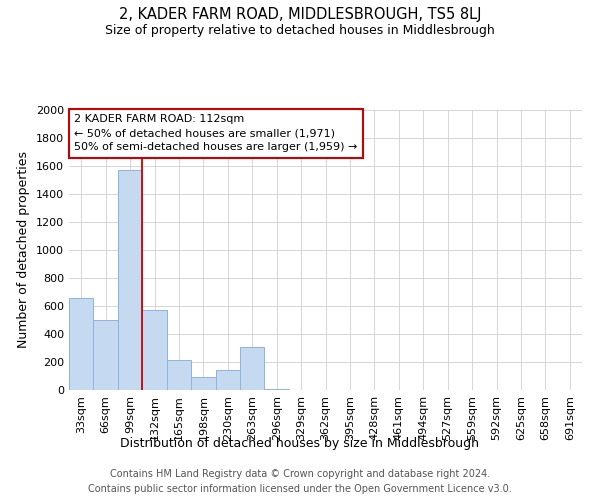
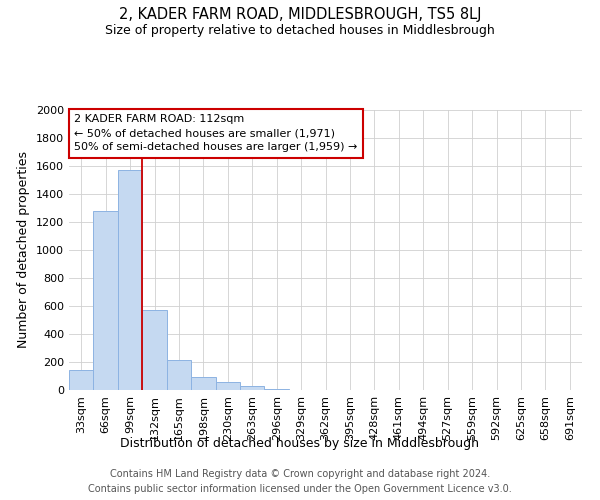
33sqm: 660 -> 140
66sqm: 500 -> 1280
230sqm: 140 -> 60
263sqm: 310 -> 30
